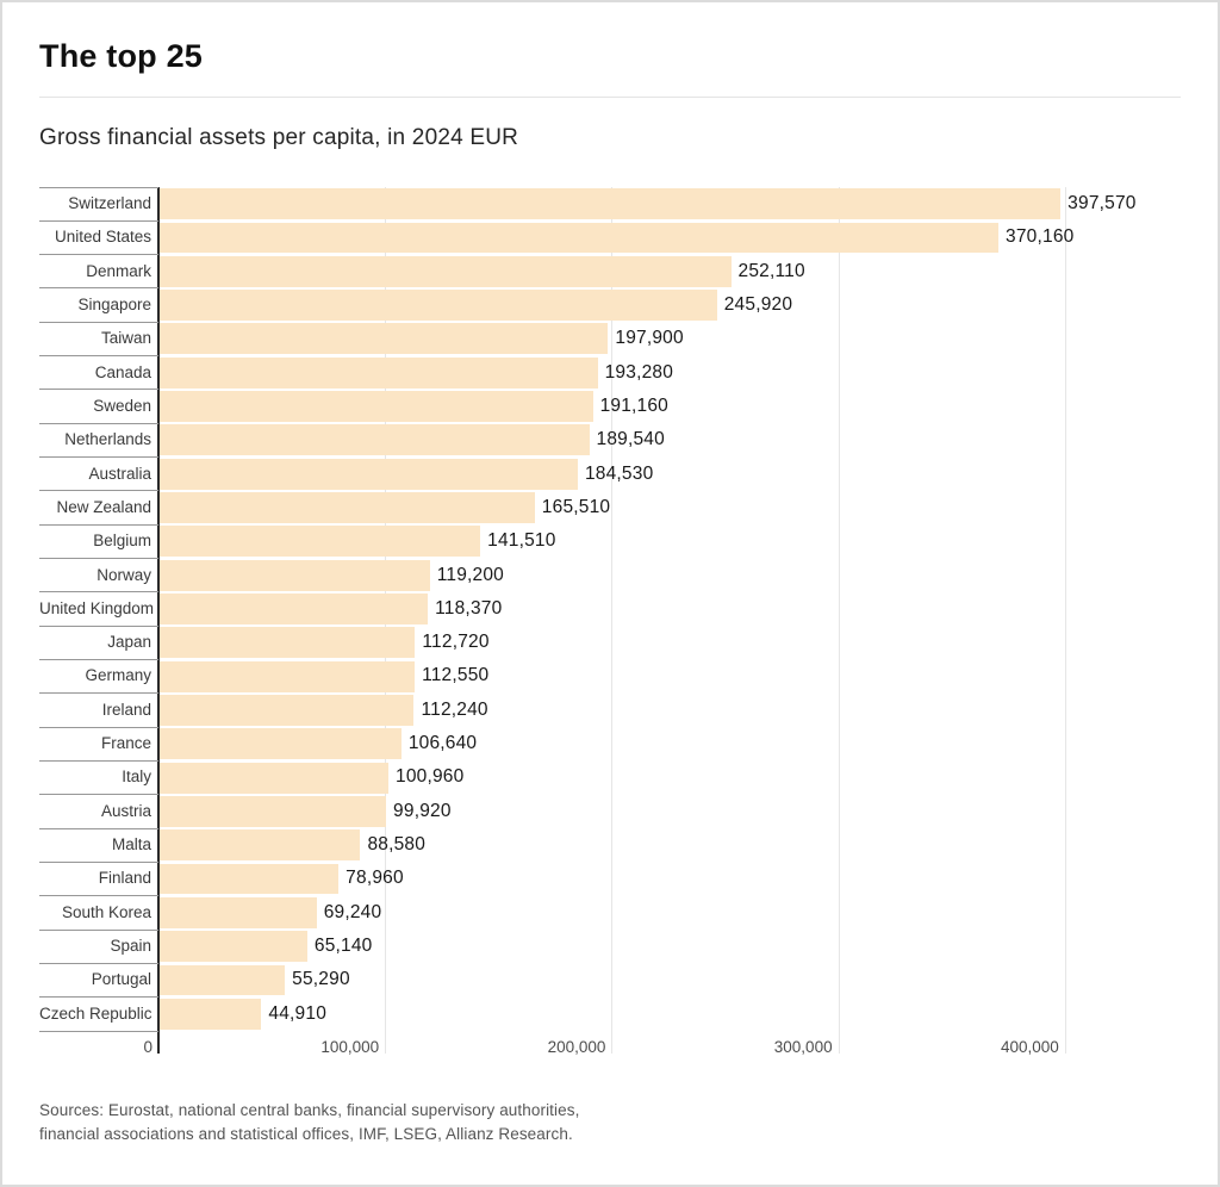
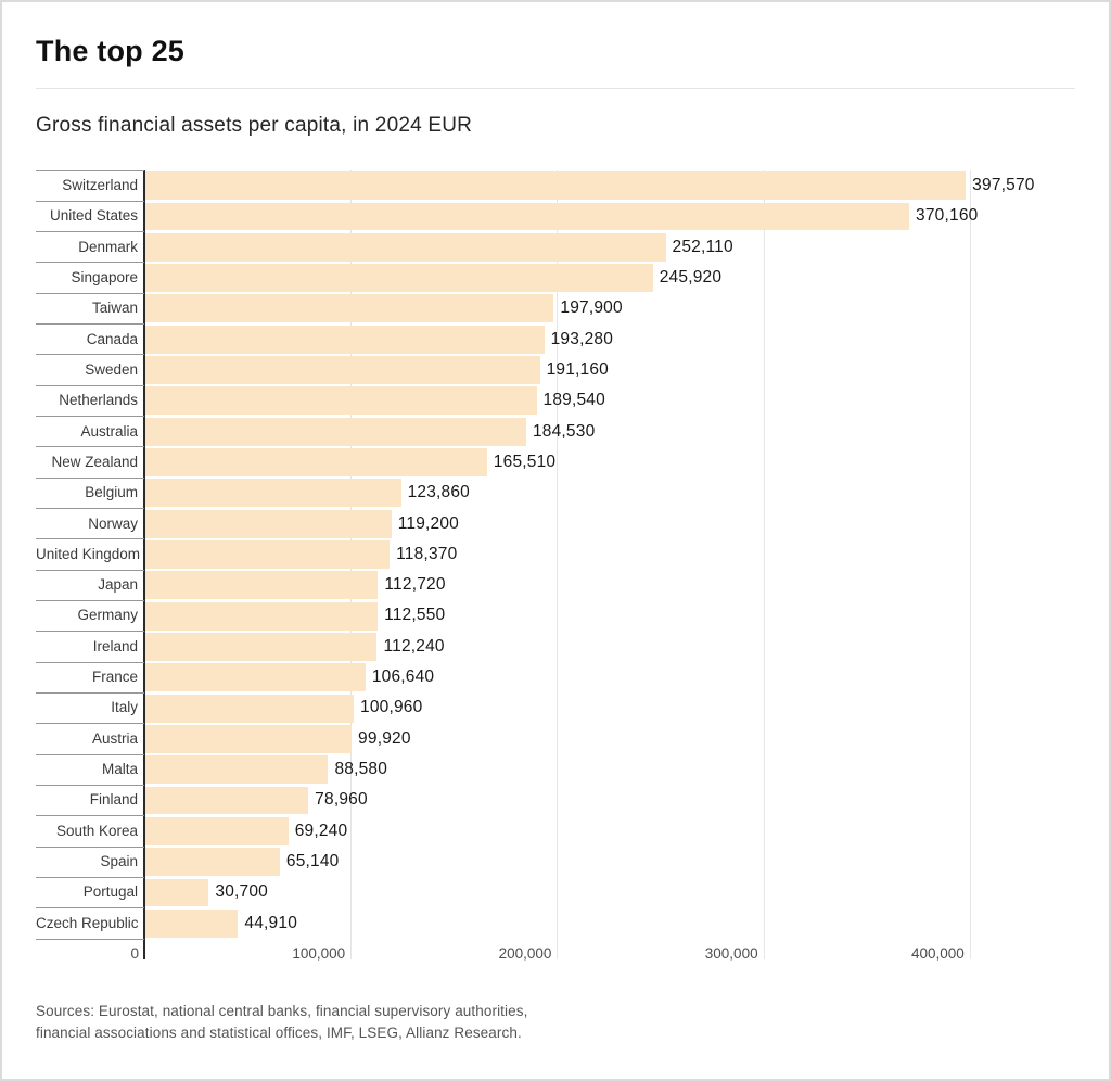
Belgium: 141,510 -> 123,860
Portugal: 55,290 -> 30,700
